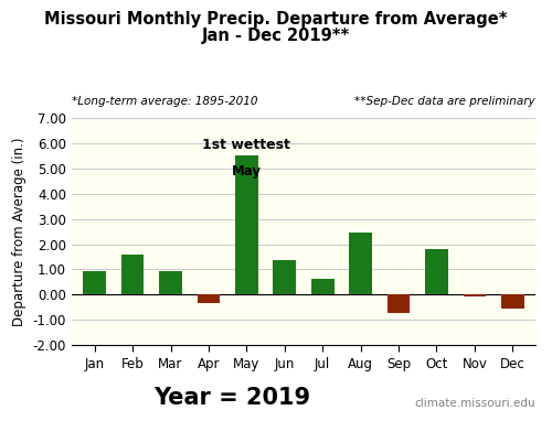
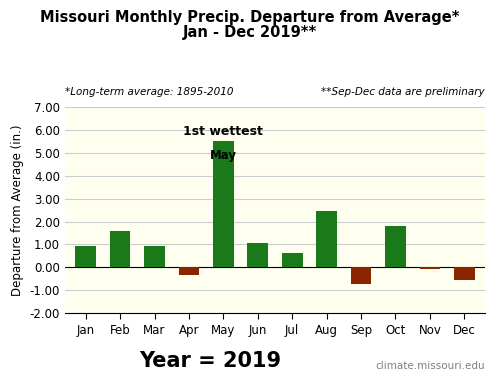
Jun: 1.35 -> 1.07
